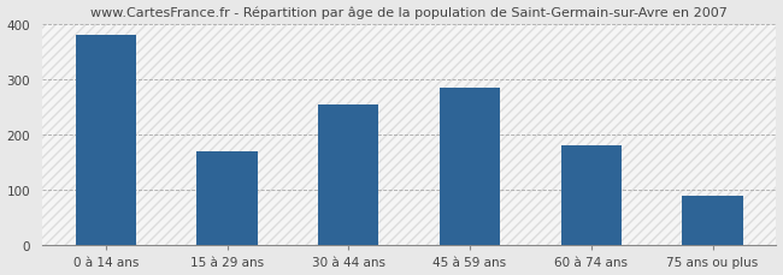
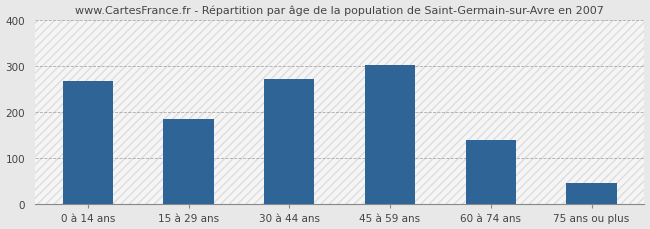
0 à 14 ans: 380 -> 268
15 à 29 ans: 170 -> 185
30 à 44 ans: 255 -> 272
45 à 59 ans: 285 -> 303
60 à 74 ans: 180 -> 140
75 ans ou plus: 90 -> 47
